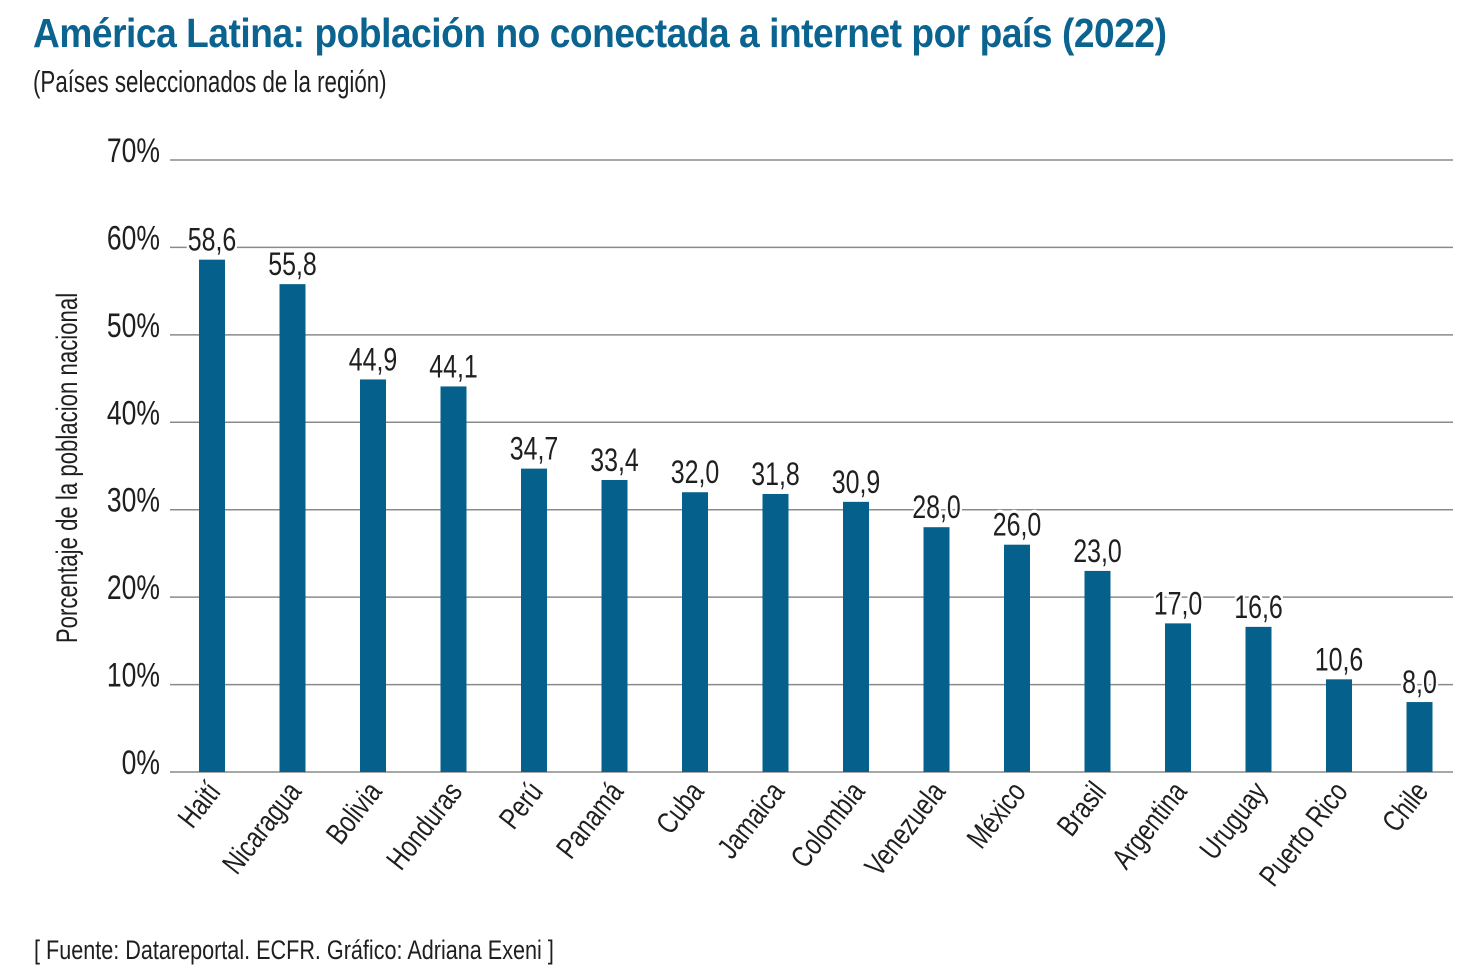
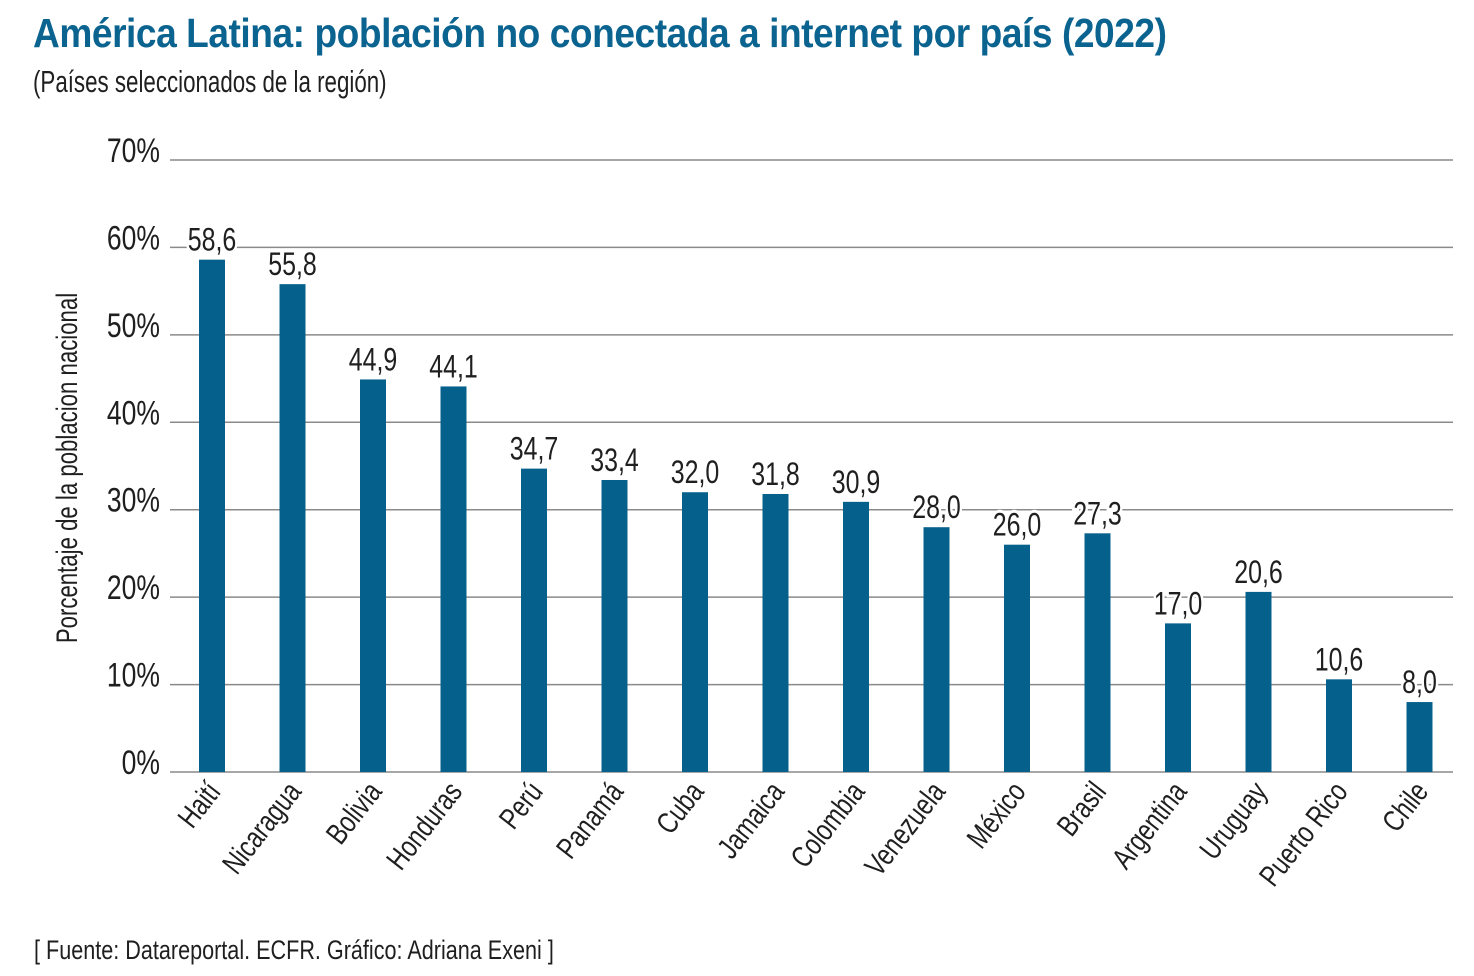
Brasil: 23,0 -> 27,3
Uruguay: 16,6 -> 20,6
